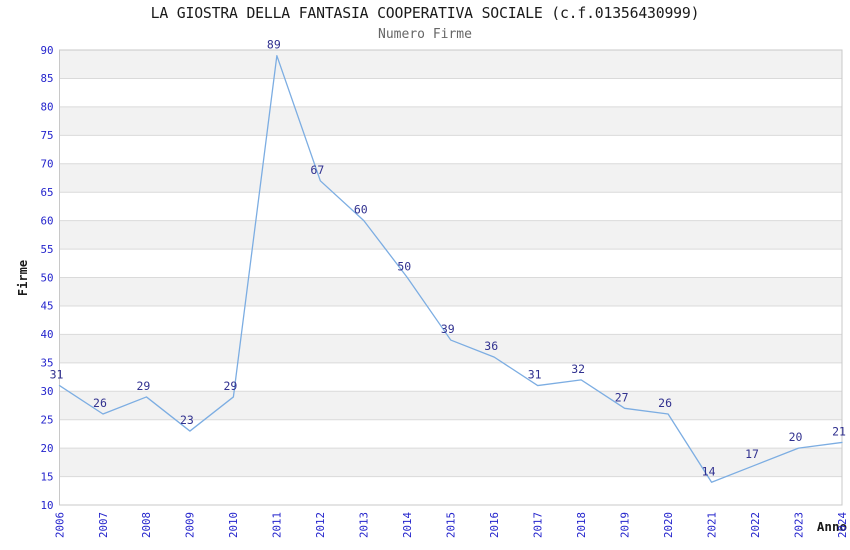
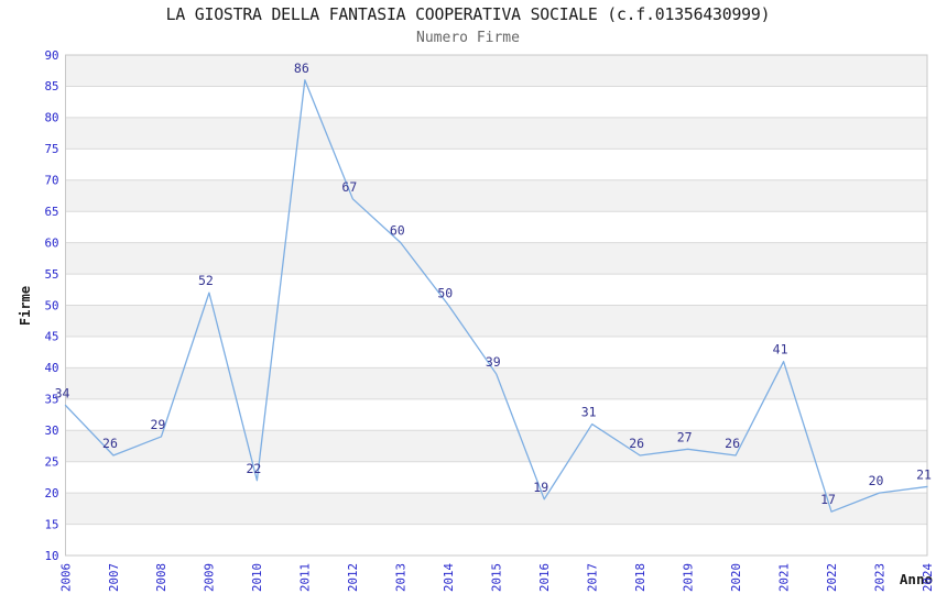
2006: 31 -> 34
2009: 23 -> 52
2010: 29 -> 22
2011: 89 -> 86
2016: 36 -> 19
2018: 32 -> 26
2021: 14 -> 41
